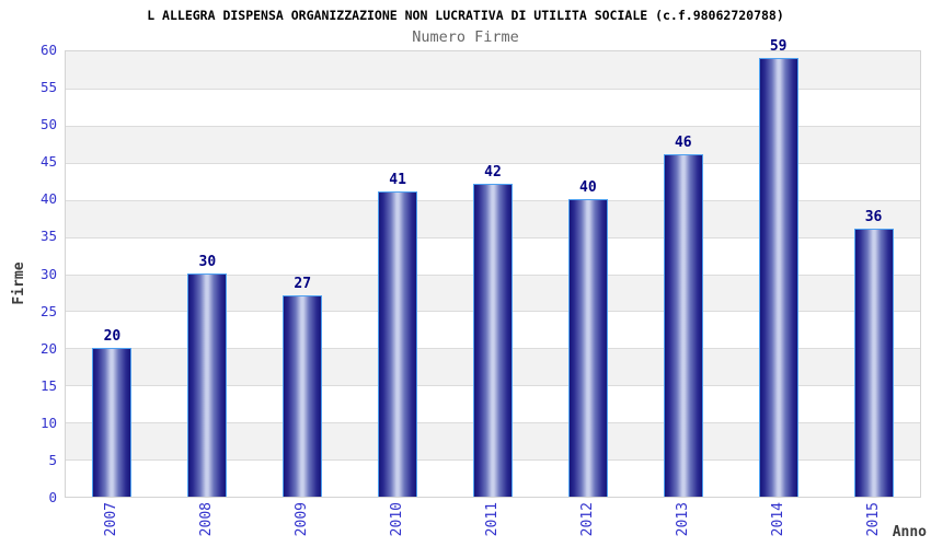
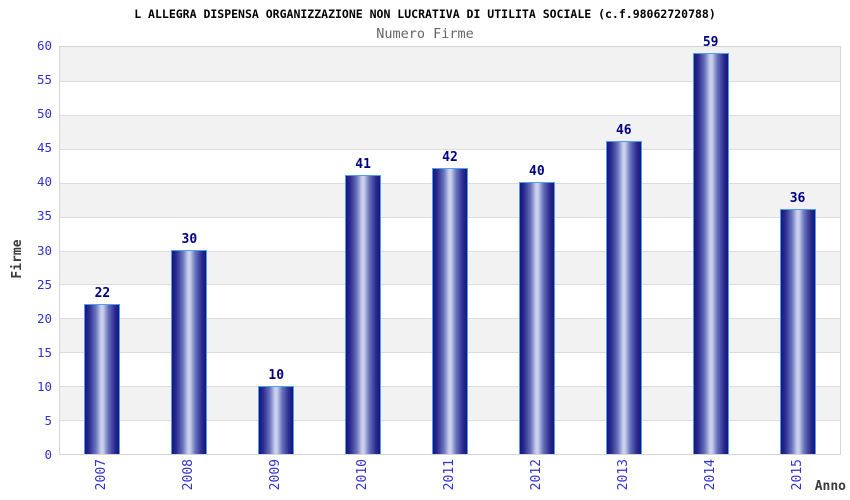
2007: 20 -> 22
2009: 27 -> 10
